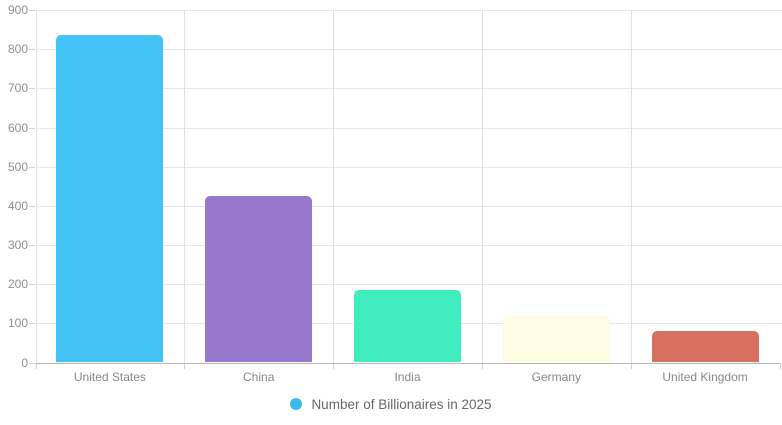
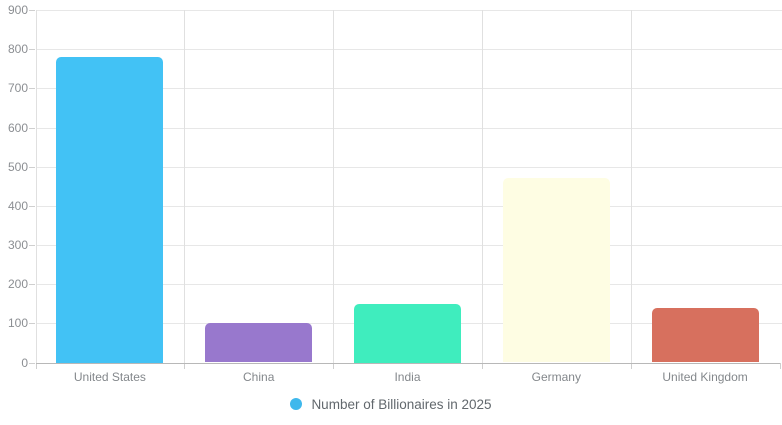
United States: 840 -> 780
China: 420 -> 100
India: 180 -> 150
Germany: 120 -> 470
United Kingdom: 80 -> 140
